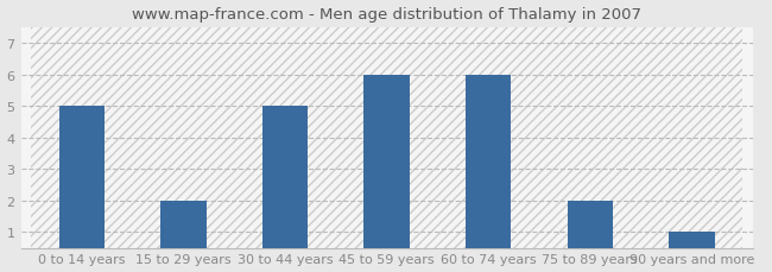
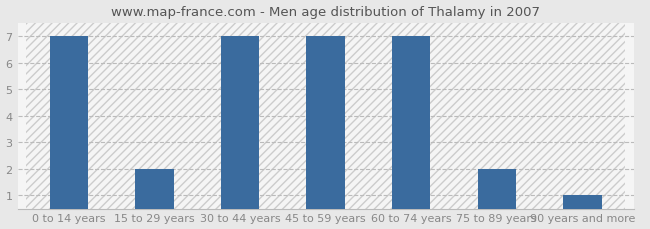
0 to 14 years: 5 -> 7
30 to 44 years: 5 -> 7
45 to 59 years: 6 -> 7
60 to 74 years: 6 -> 7
